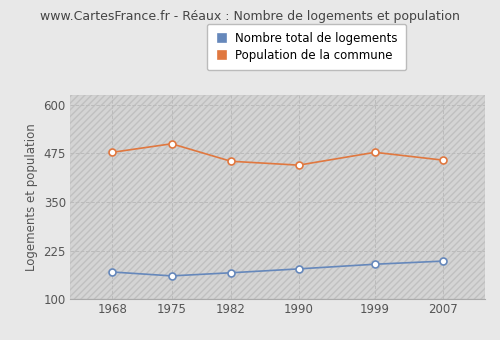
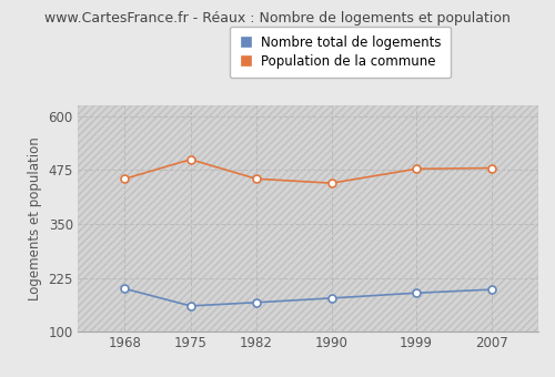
Nombre total de logements/1968: 170 -> 200
Population de la commune/1968: 478 -> 455
Population de la commune/2007: 458 -> 480
